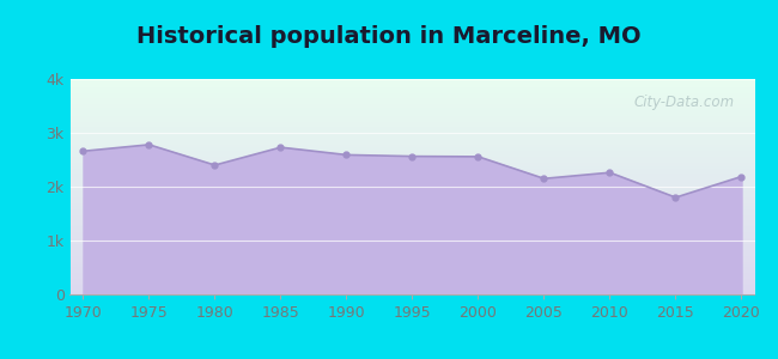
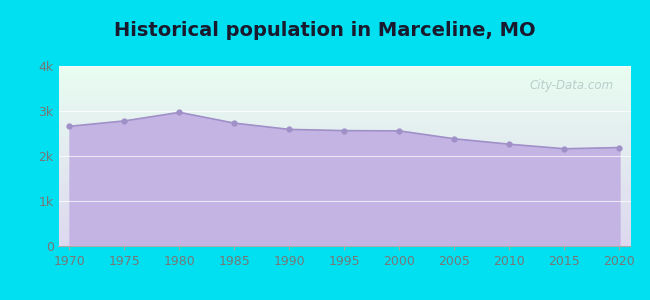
1980: 2.40k -> 2.97k
2005: 2.15k -> 2.38k
2015: 1.80k -> 2.16k
